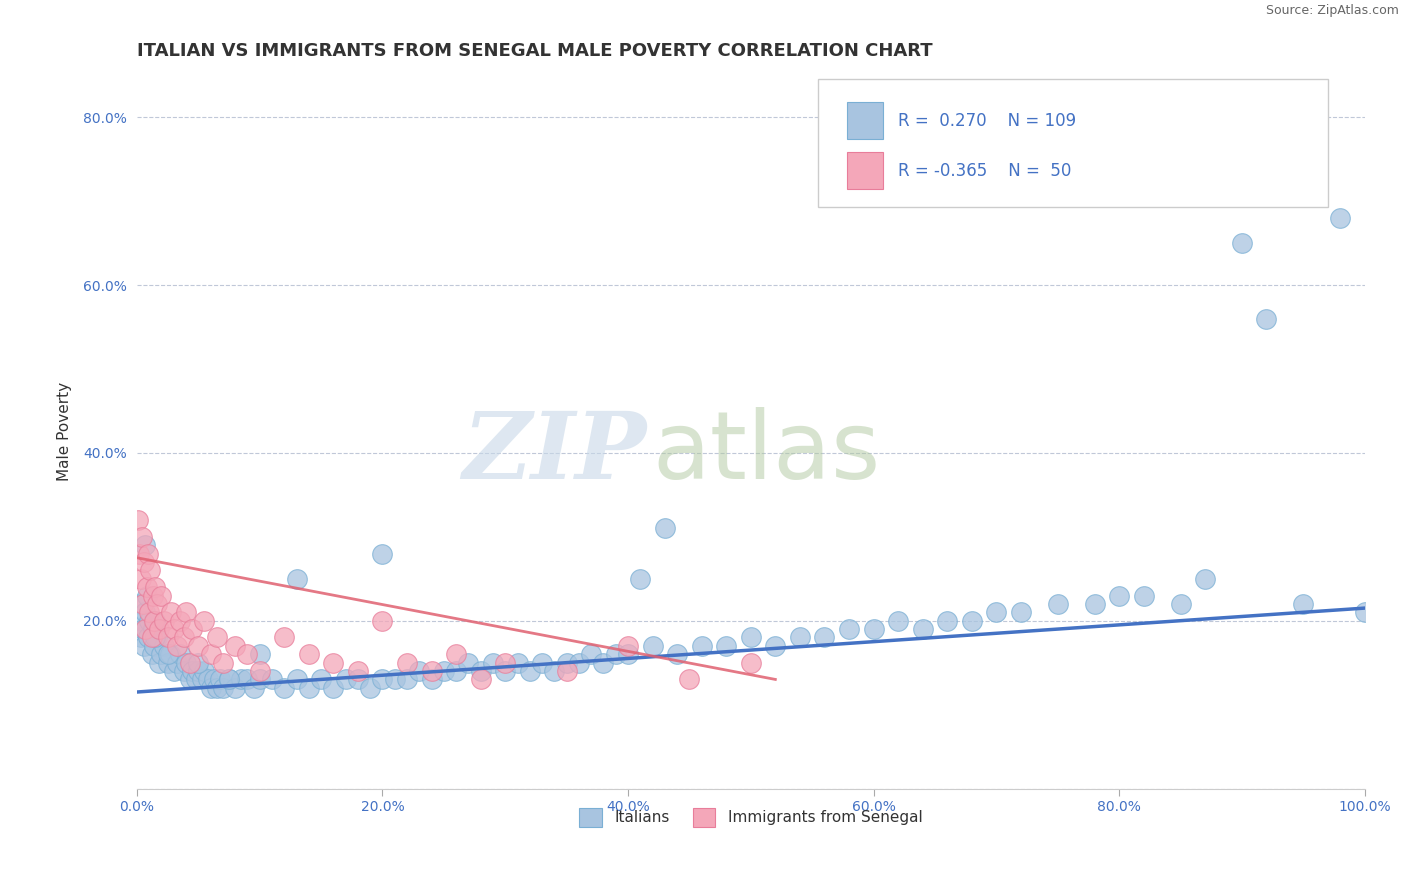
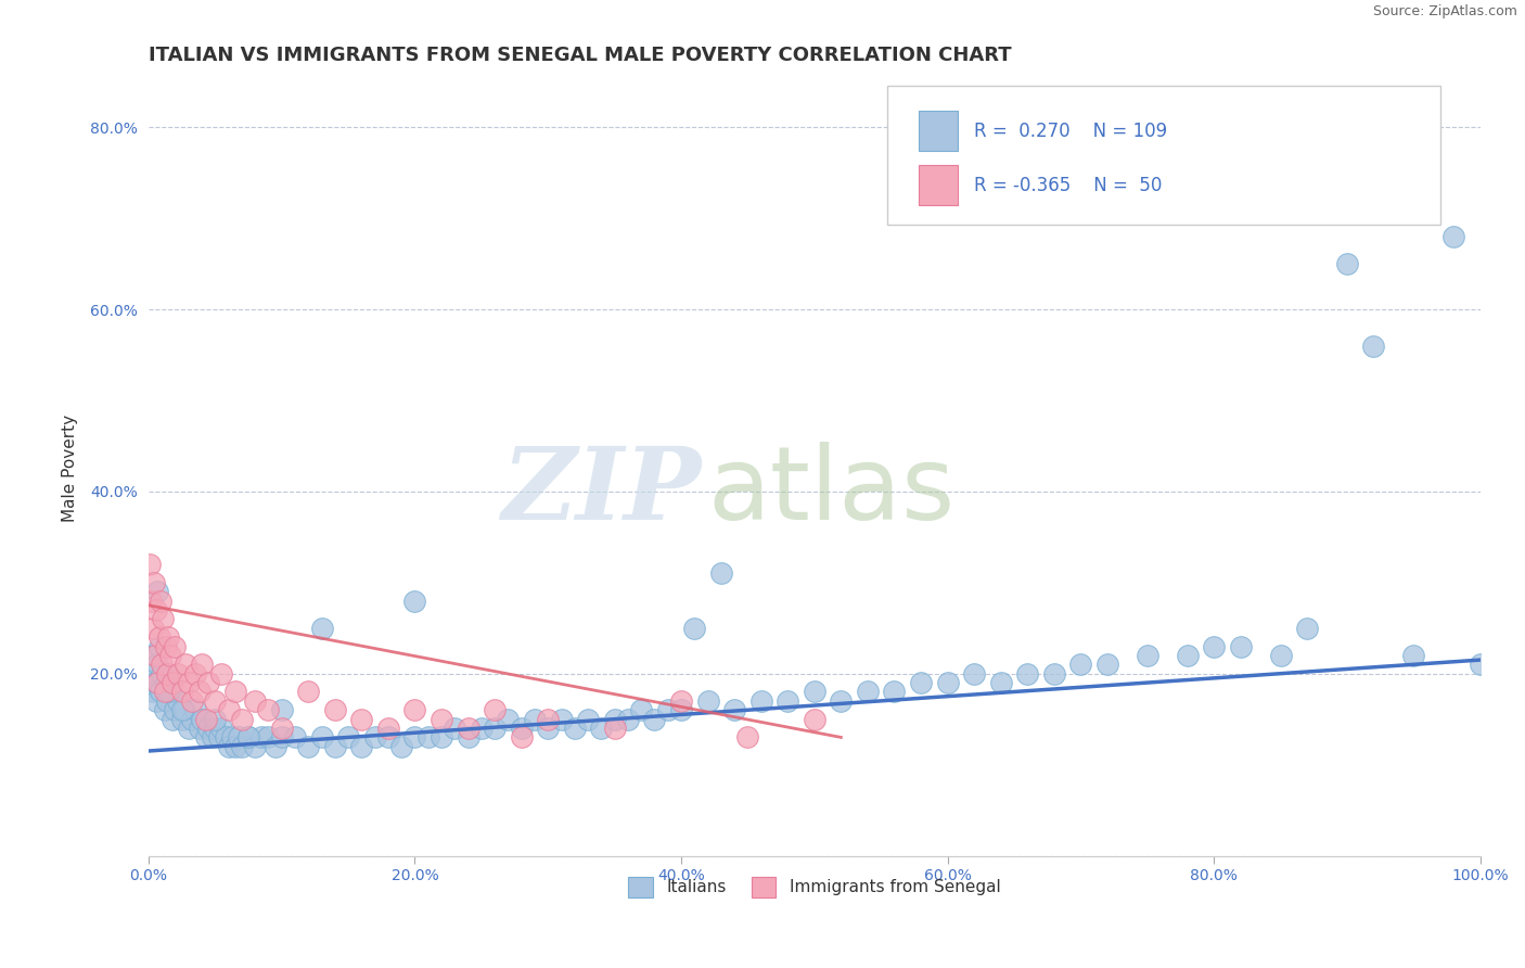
Immigrants from Senegal/20.0%: 20% -> 16%
